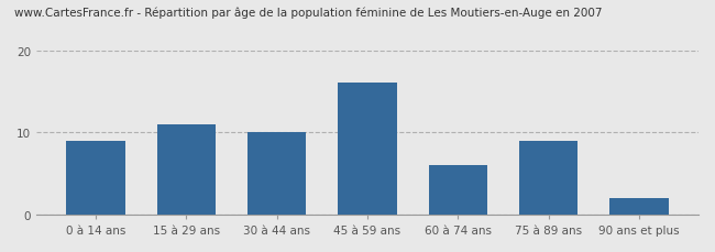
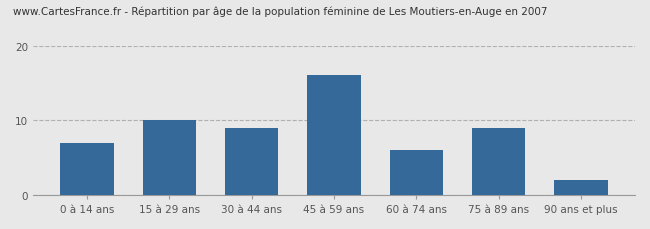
0 à 14 ans: 9 -> 7
15 à 29 ans: 11 -> 10
30 à 44 ans: 10 -> 9
